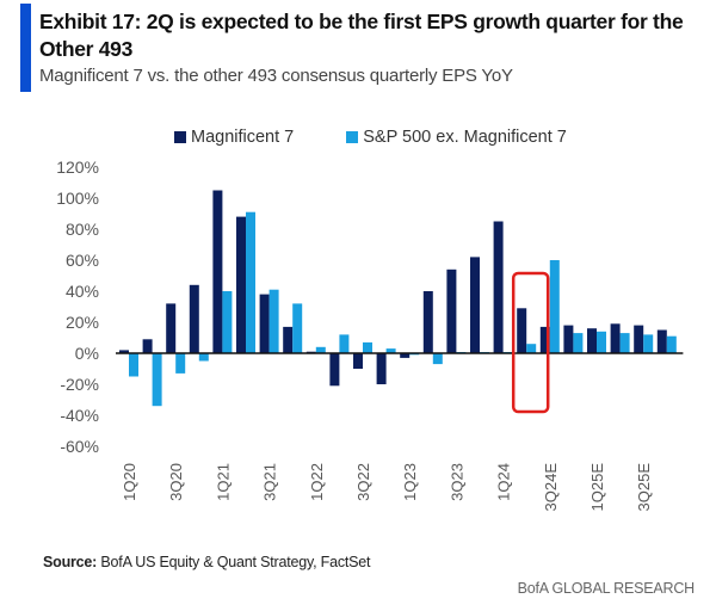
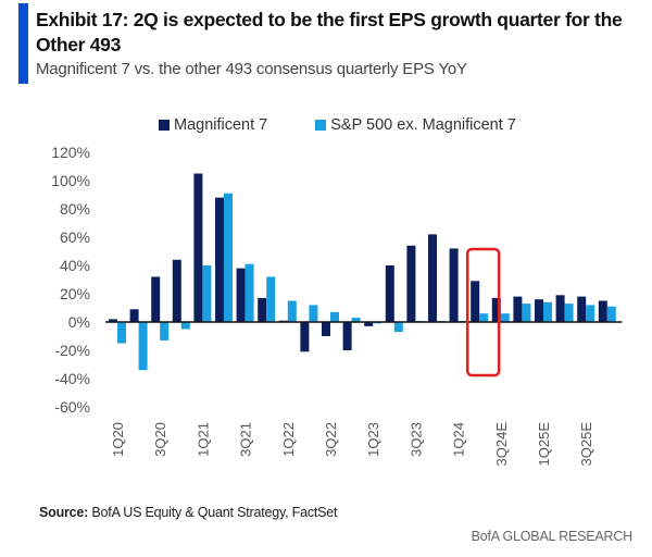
S&P 500 ex. Magnificent 7/1Q22: 4% -> 15%
Magnificent 7/1Q24: 85% -> 52%
S&P 500 ex. Magnificent 7/3Q24E: 60% -> 6%
